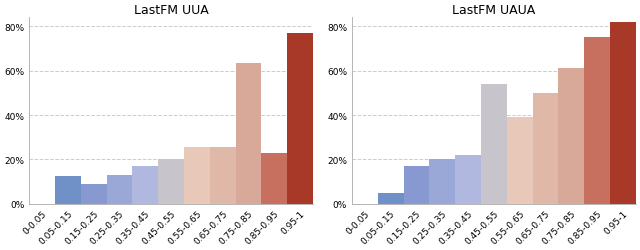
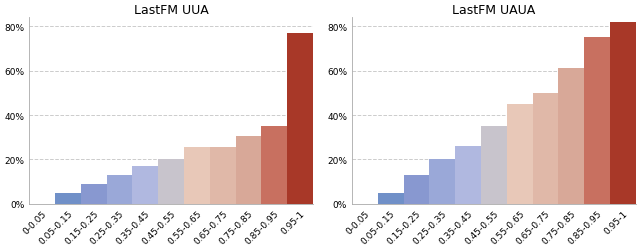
LastFM UUA/0.05-0.15: 12.5% -> 5.0%
LastFM UUA/0.75-0.85: 63.5% -> 30.5%
LastFM UUA/0.85-0.95: 23.0% -> 35.0%
LastFM UAUA/0.15-0.25: 17% -> 13%
LastFM UAUA/0.35-0.45: 22% -> 26%
LastFM UAUA/0.45-0.55: 54% -> 35%
LastFM UAUA/0.55-0.65: 39% -> 45%
